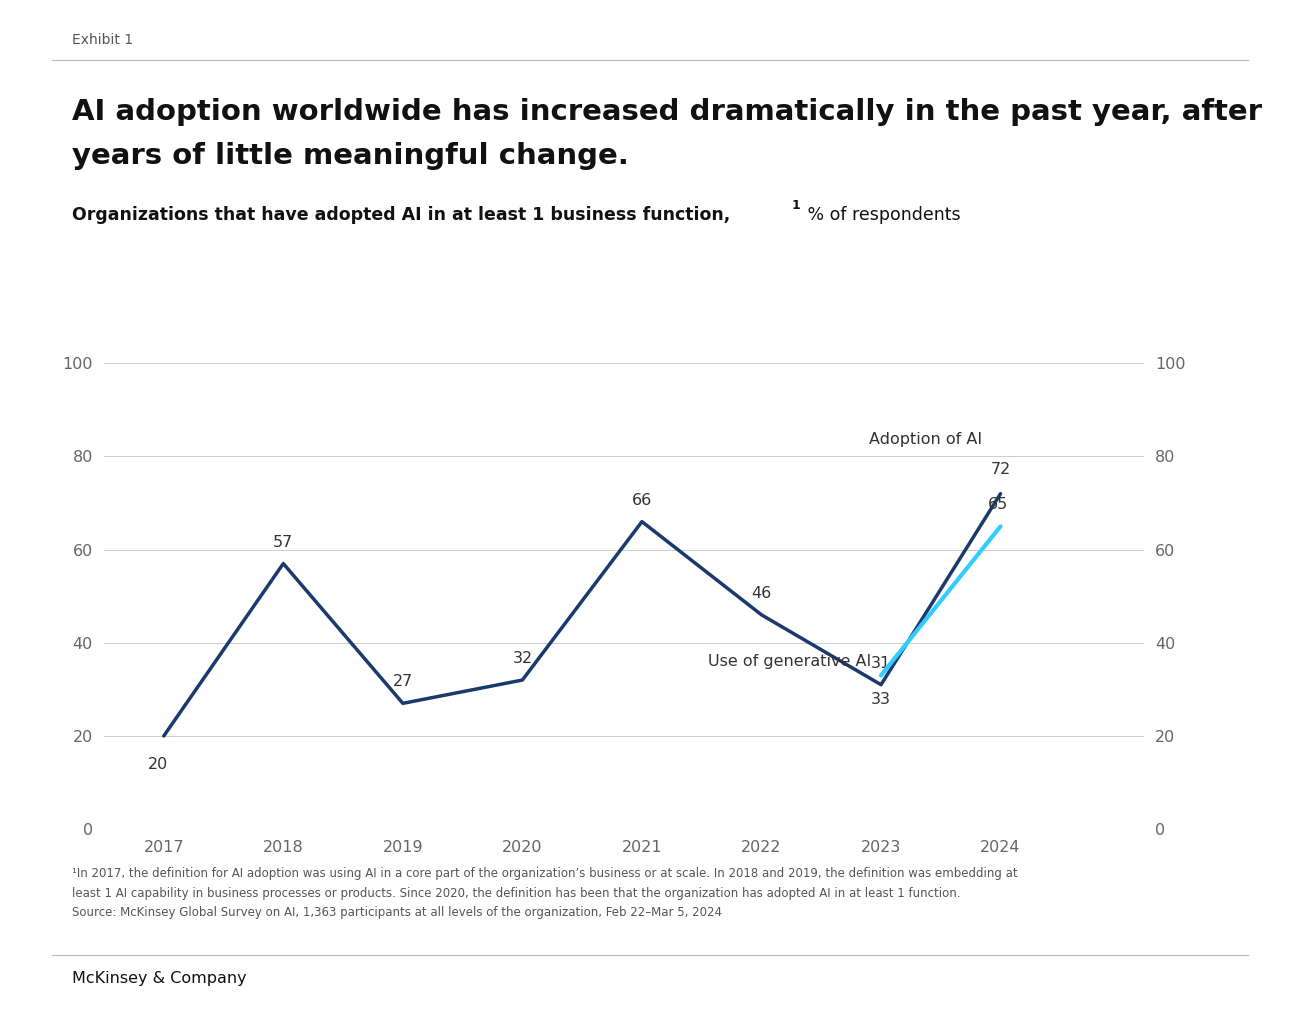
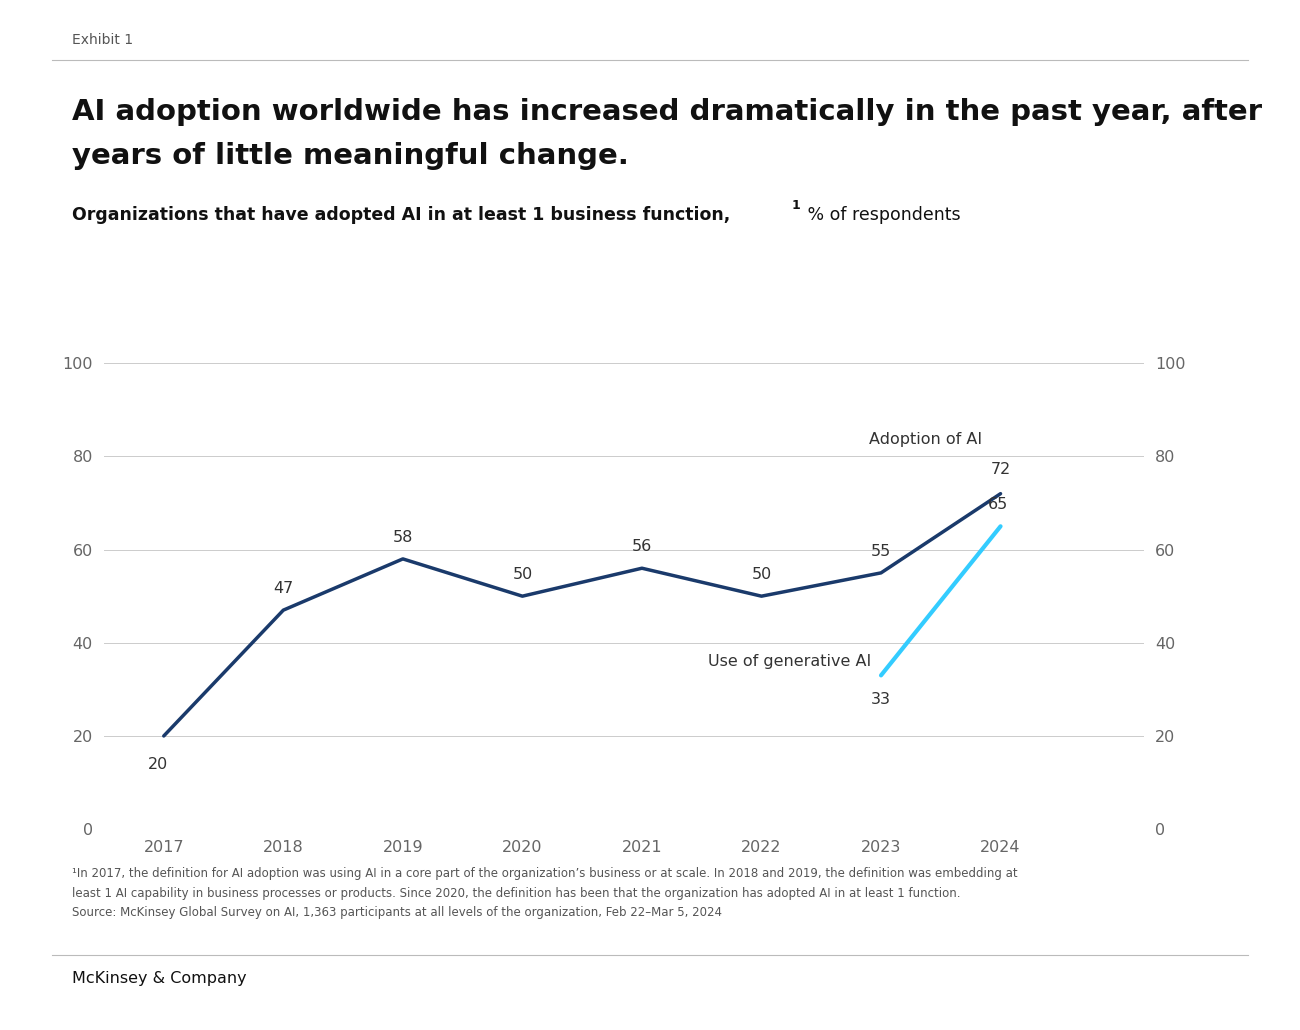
2018: 57 -> 47
2019: 27 -> 58
2020: 32 -> 50
2021: 66 -> 56
2022: 46 -> 50
2023: 31 -> 55
